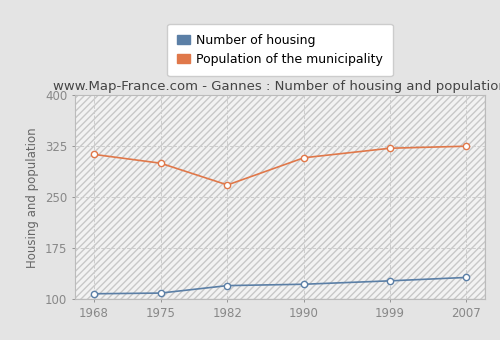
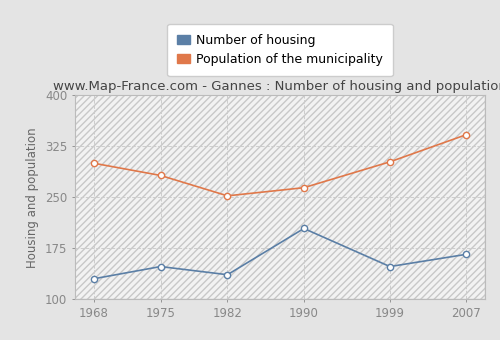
Number of housing/1968: 108 -> 130
Population of the municipality/1968: 313 -> 300
Number of housing/1975: 109 -> 148
Population of the municipality/1975: 300 -> 282
Number of housing/1982: 120 -> 136
Population of the municipality/1982: 268 -> 252
Number of housing/1990: 122 -> 204
Population of the municipality/1990: 308 -> 264
Number of housing/1999: 127 -> 148
Population of the municipality/1999: 322 -> 302
Number of housing/2007: 132 -> 166
Population of the municipality/2007: 325 -> 342
